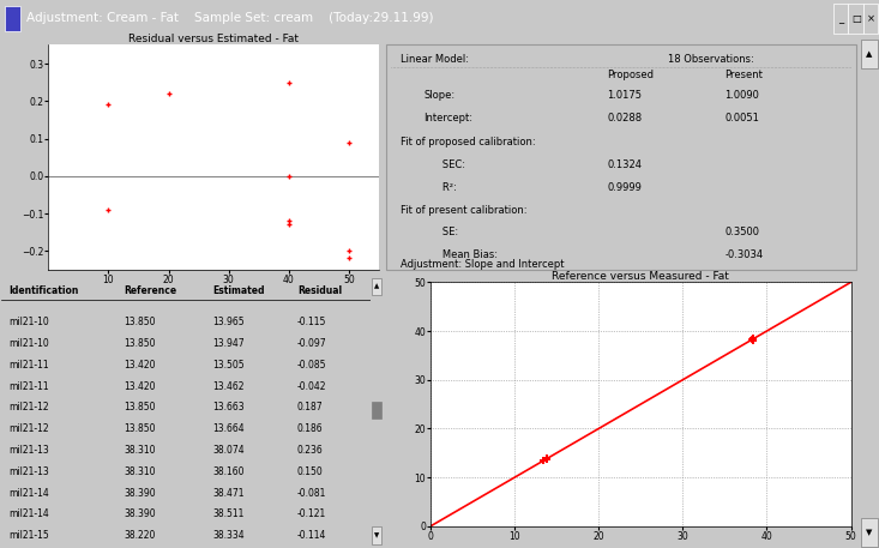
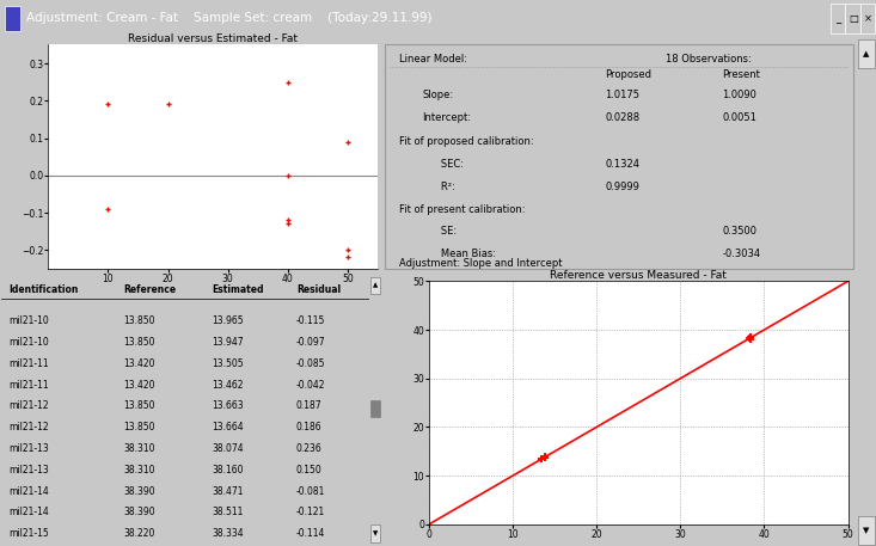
Residual versus Estimated - Fat/20: 0.22 -> 0.19
